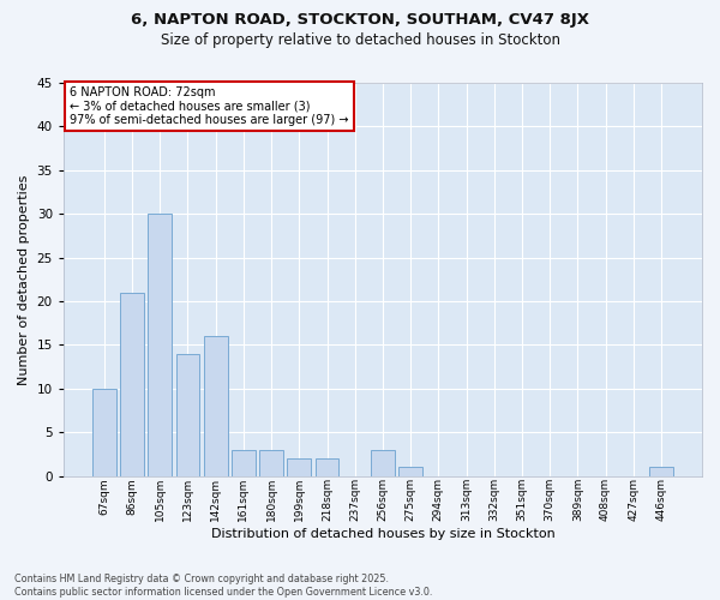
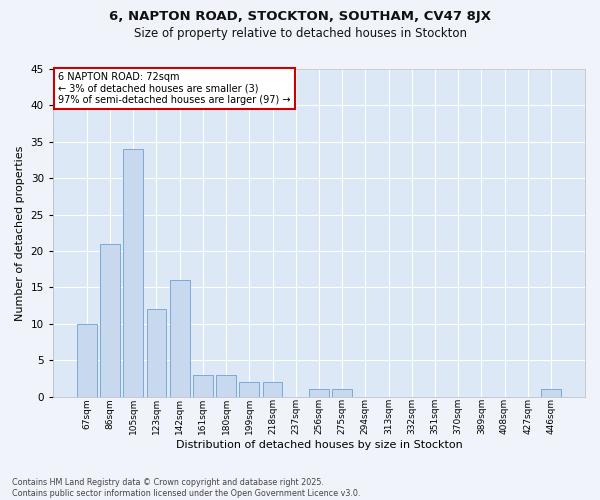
105sqm: 30 -> 34
123sqm: 14 -> 12
256sqm: 3 -> 1
